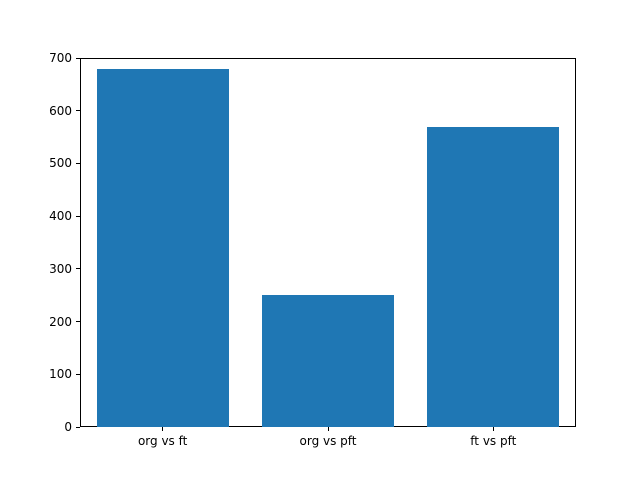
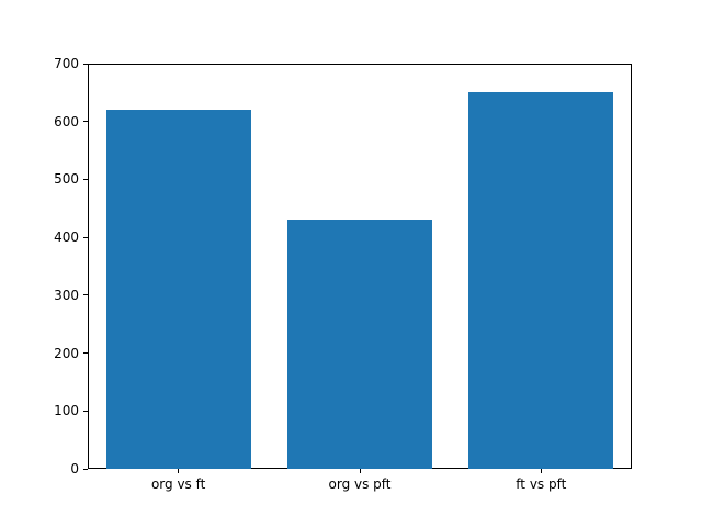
org vs ft: 680 -> 620
org vs pft: 250 -> 430
ft vs pft: 570 -> 650
